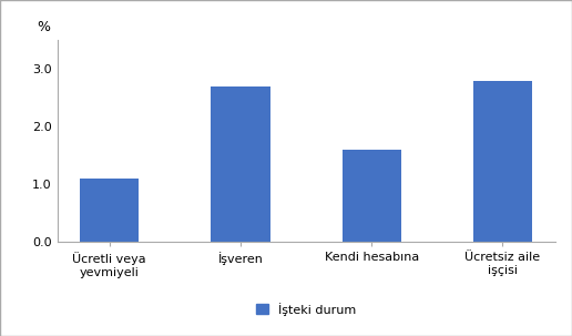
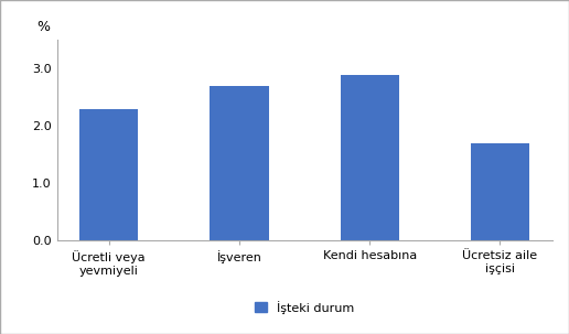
Ücretli veya yevmiyeli: 1.1 -> 2.3
Kendi hesabına: 1.6 -> 2.9
Ücretsiz aile işçisi: 2.8 -> 1.7
